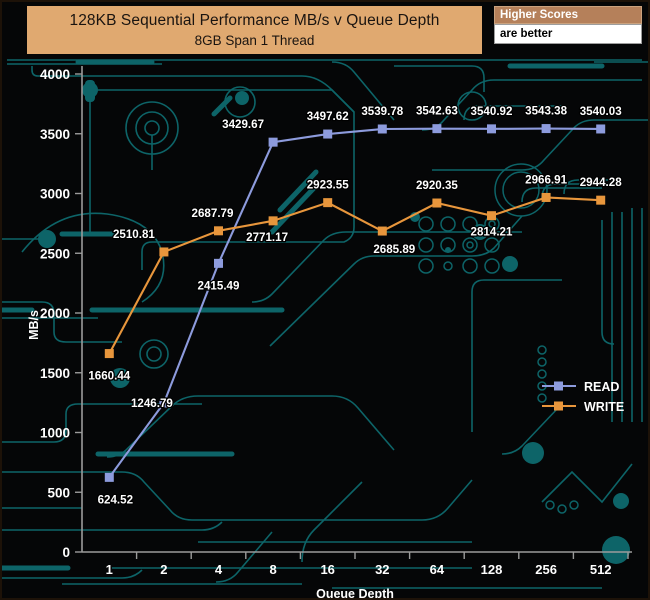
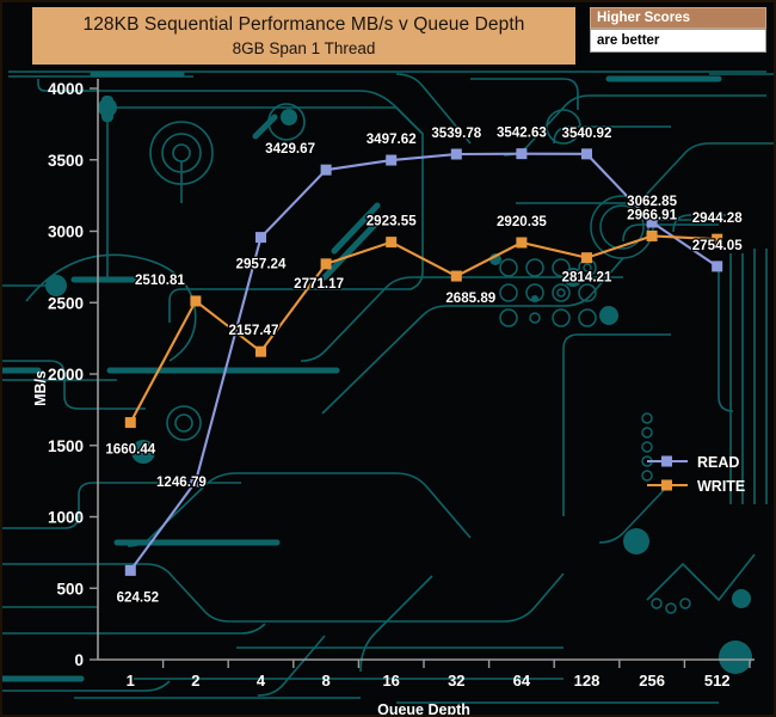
READ/4: 2415.49 -> 2957.24
WRITE/4: 2687.79 -> 2157.47
READ/256: 3543.38 -> 3062.85
READ/512: 3540.03 -> 2754.05
